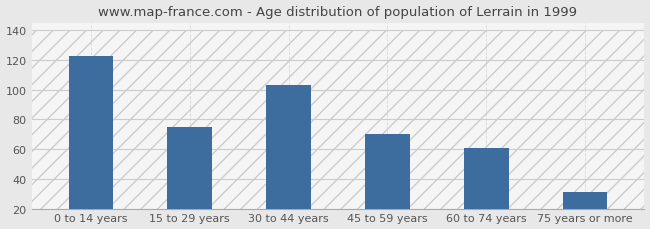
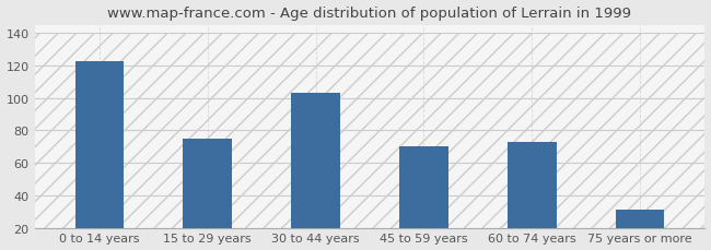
60 to 74 years: 61 -> 73
